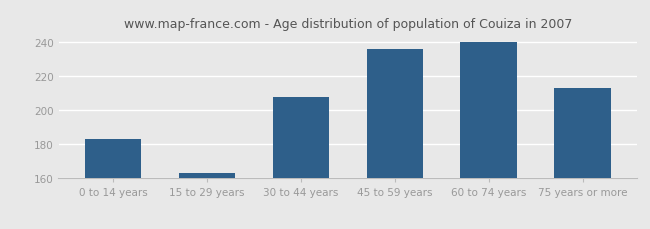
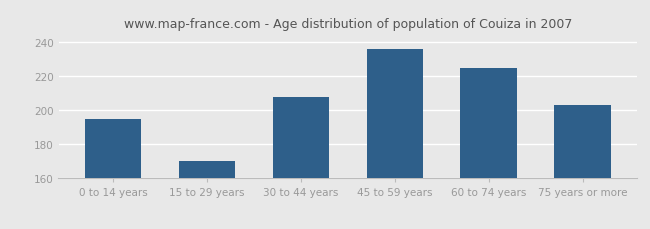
0 to 14 years: 183 -> 195
15 to 29 years: 163 -> 170
60 to 74 years: 240 -> 225
75 years or more: 213 -> 203
